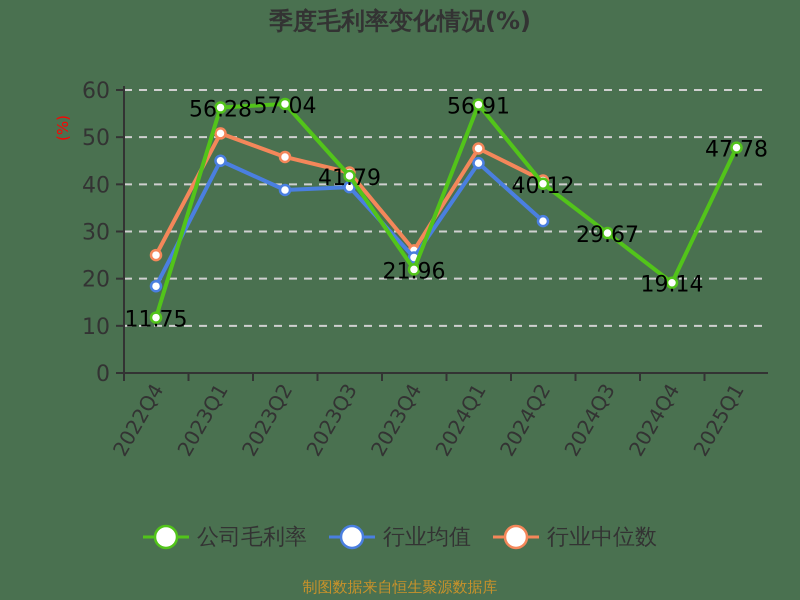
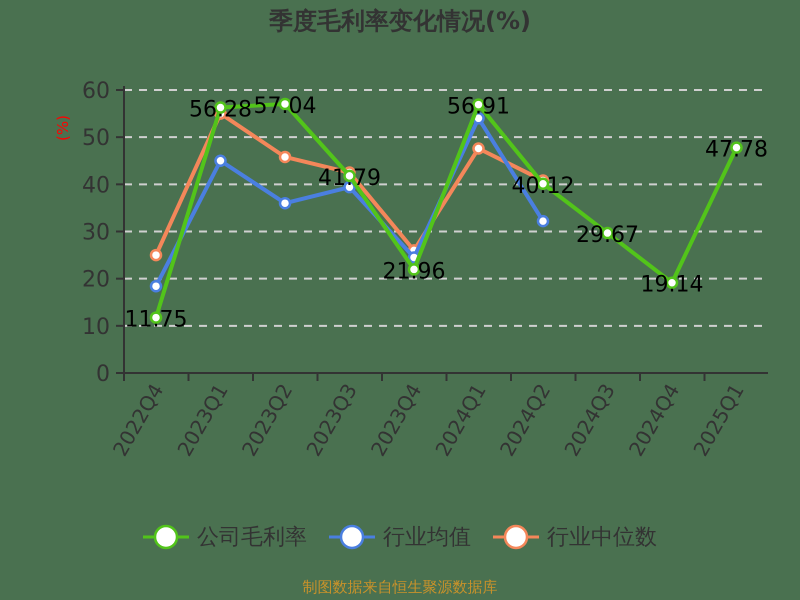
行业中位数/2023Q1: 51 -> 55
行业均值/2023Q2: 39 -> 36
行业均值/2024Q1: 44 -> 54
